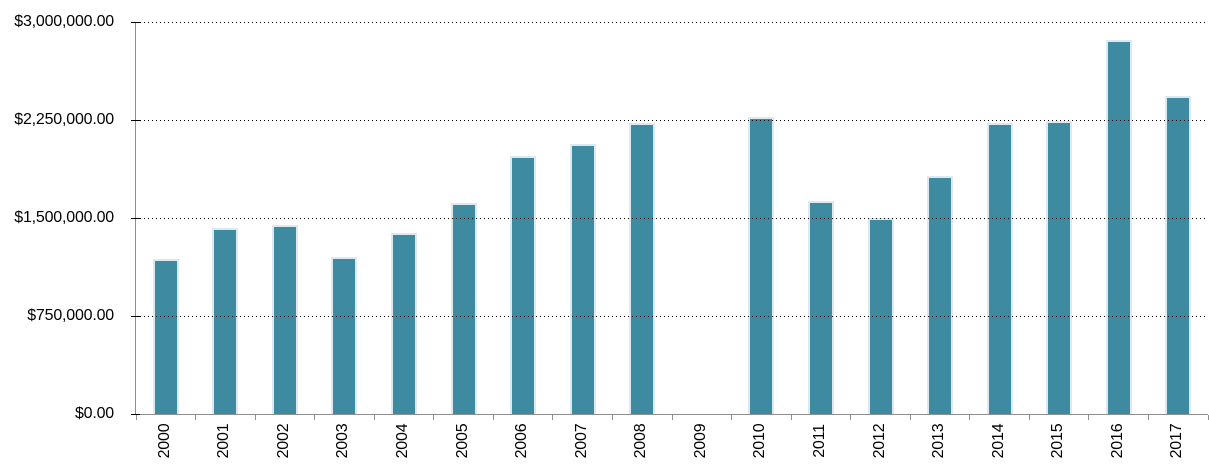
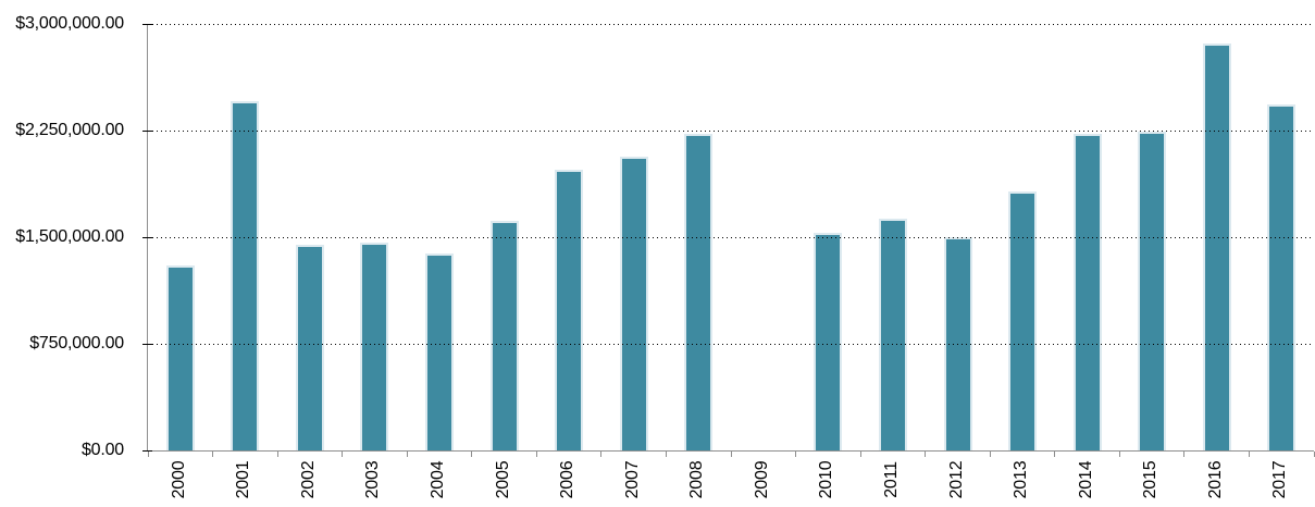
2000: $1180000 -> $1300000
2001: $1420000 -> $2460000
2003: $1200000 -> $1460000
2010: $2270000 -> $1530000
